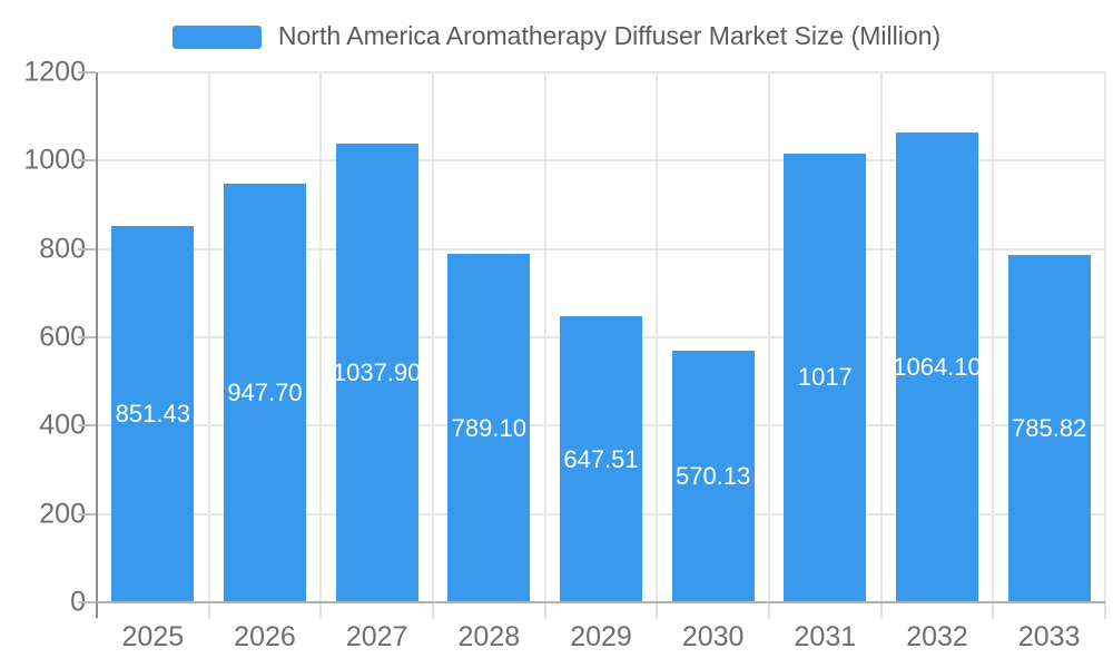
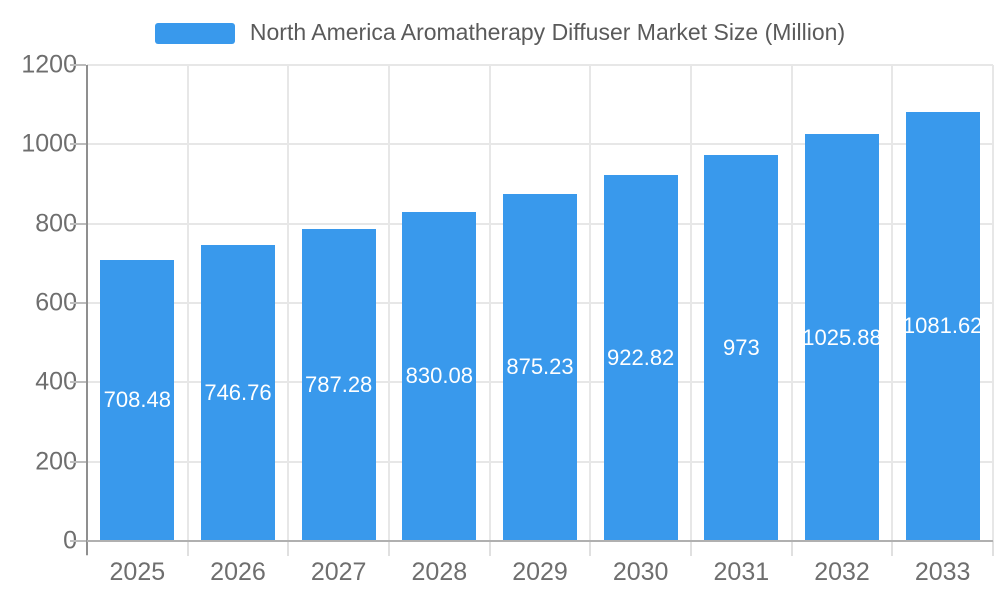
2025: 851.43 -> 708.48
2026: 947.70 -> 746.76
2027: 1037.90 -> 787.28
2028: 789.10 -> 830.08
2029: 647.51 -> 875.23
2030: 570.13 -> 922.82
2031: 1017 -> 973
2032: 1064.10 -> 1025.88
2033: 785.82 -> 1081.62
